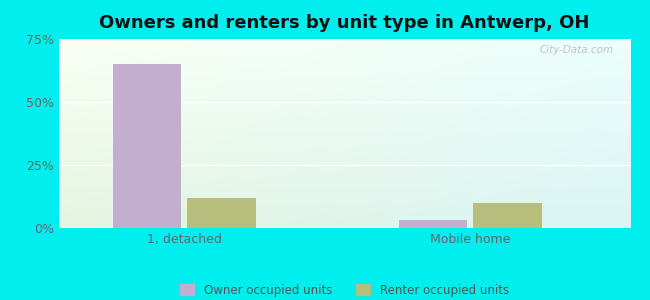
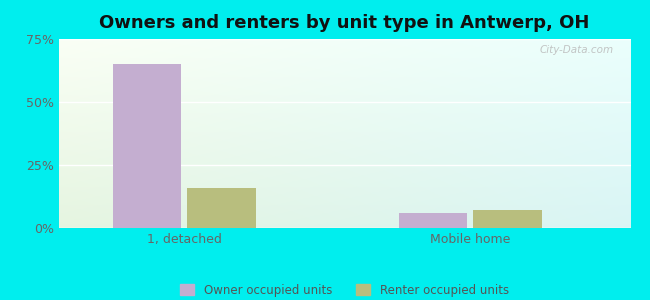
Renter occupied units/1, detached: 12% -> 16%
Owner occupied units/Mobile home: 3% -> 6%
Renter occupied units/Mobile home: 10% -> 7%
